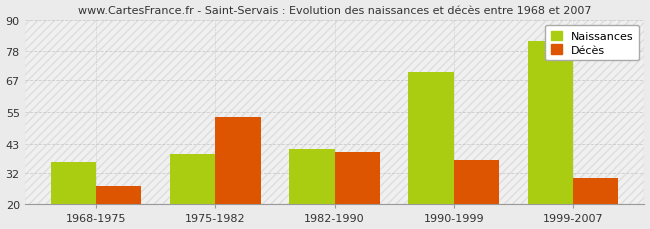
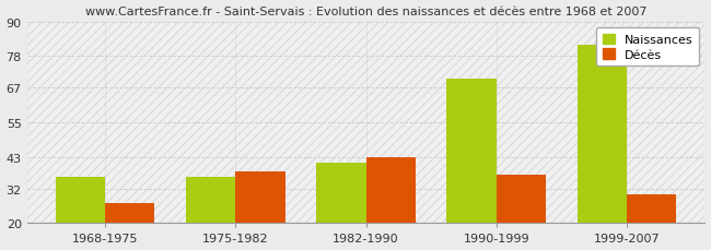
Naissances/1975-1982: 39 -> 36
Décès/1975-1982: 53 -> 38
Décès/1982-1990: 40 -> 43
